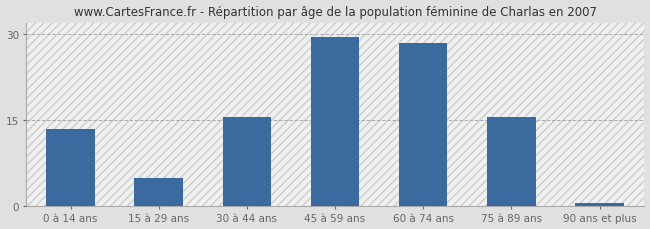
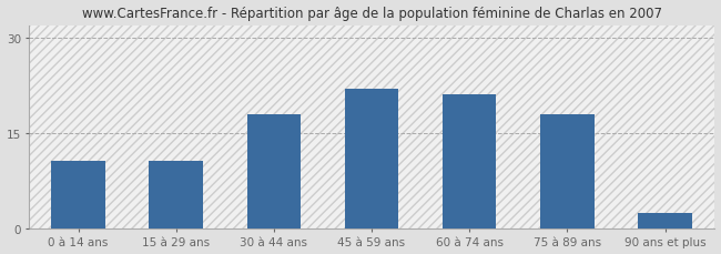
0 à 14 ans: 13.5 -> 10.6
15 à 29 ans: 4.8 -> 10.6
30 à 44 ans: 15.5 -> 18.0
45 à 59 ans: 29.5 -> 22.0
60 à 74 ans: 28.5 -> 21.2
75 à 89 ans: 15.5 -> 18.0
90 ans et plus: 0.5 -> 2.4
